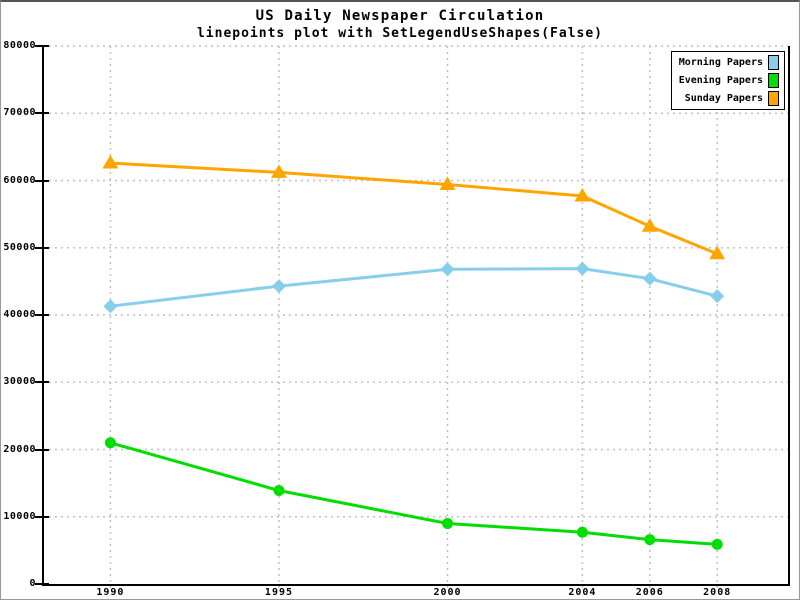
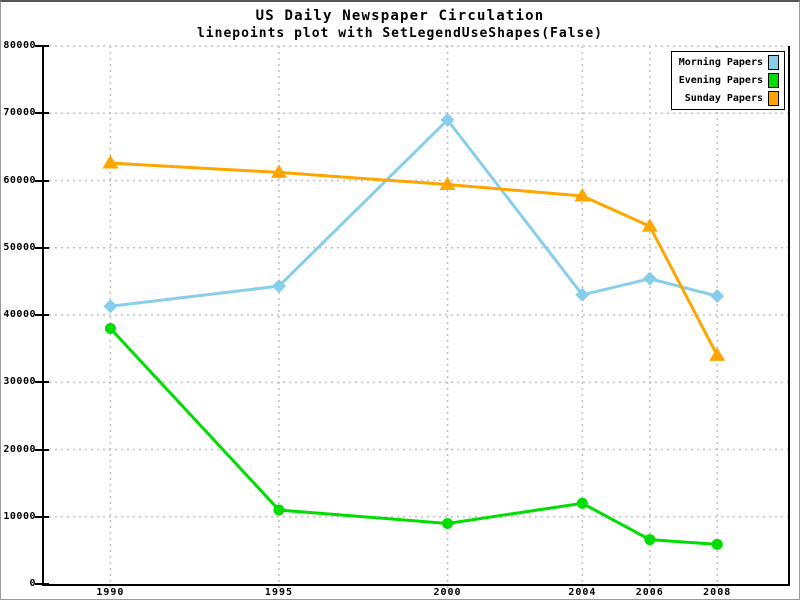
Evening Papers/1990: 21000 -> 38000
Evening Papers/1995: 14000 -> 11000
Morning Papers/2000: 47000 -> 69000
Morning Papers/2004: 47000 -> 43000
Evening Papers/2004: 8000 -> 12000
Sunday Papers/2008: 49000 -> 34000
